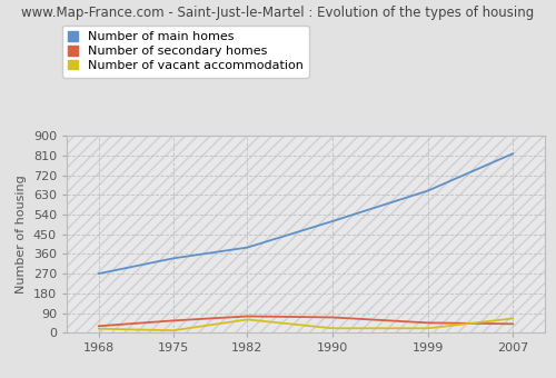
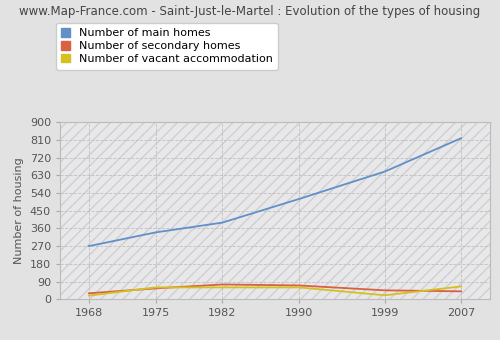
Number of vacant accommodation/1975: 10 -> 60
Number of vacant accommodation/1990: 20 -> 60
